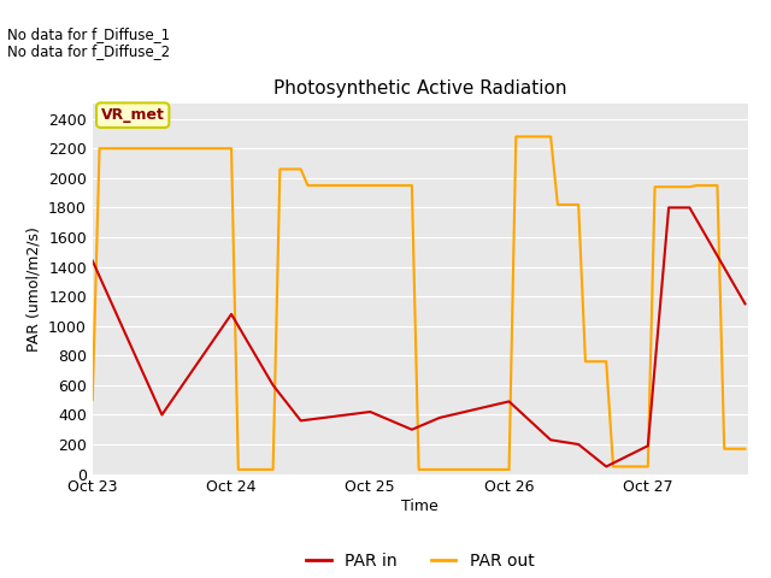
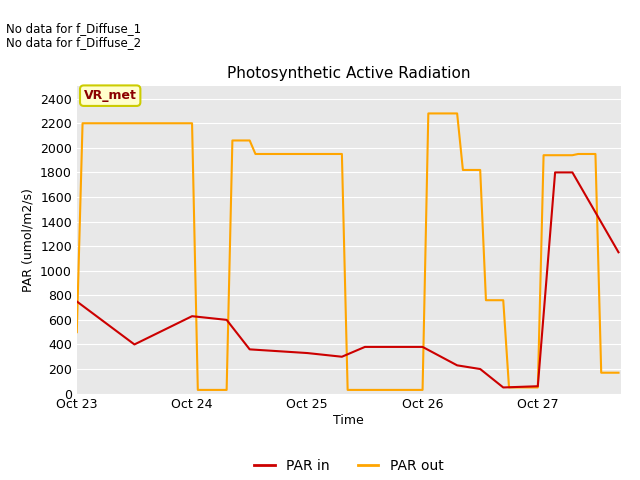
PAR in/Oct 23: 1440 -> 750
PAR in/Oct 24: 1080 -> 630
PAR in/Oct 25: 420 -> 330
PAR in/Oct 26: 490 -> 380
PAR in/Oct 27: 190 -> 60
